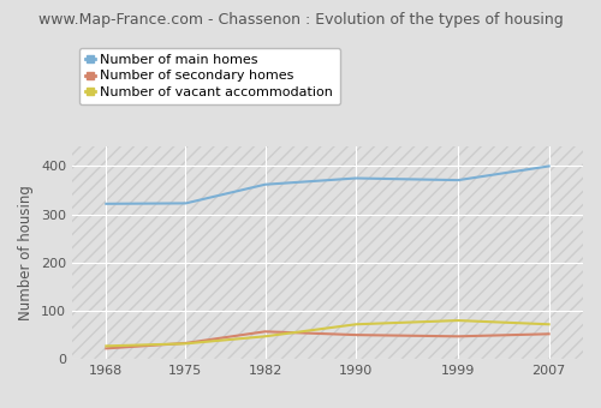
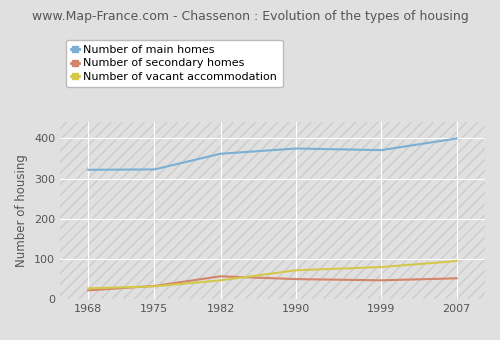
Number of vacant accommodation/2007: 72 -> 95
